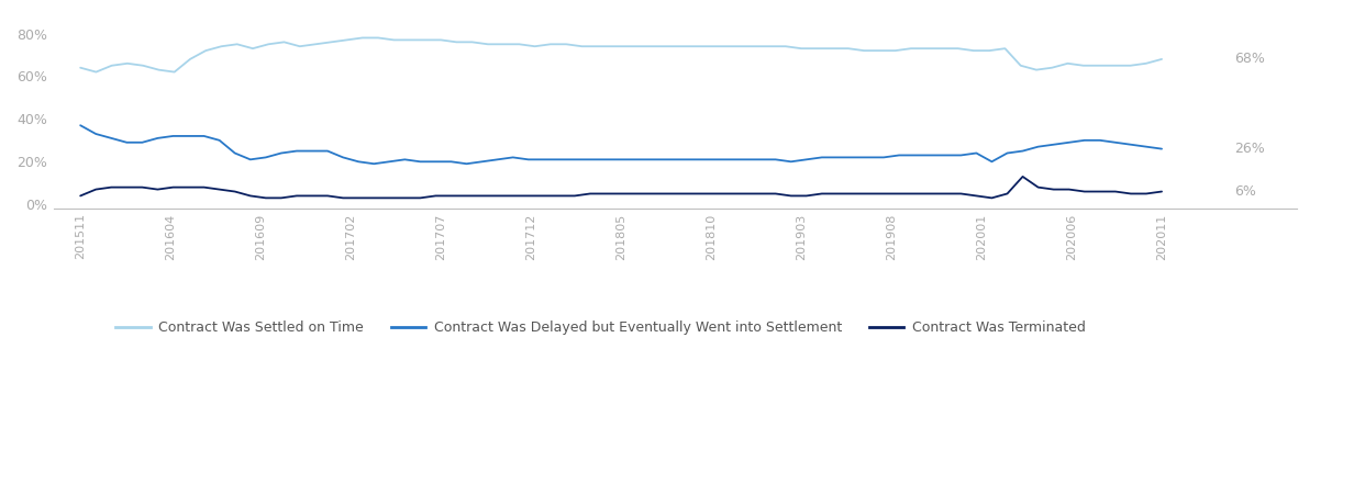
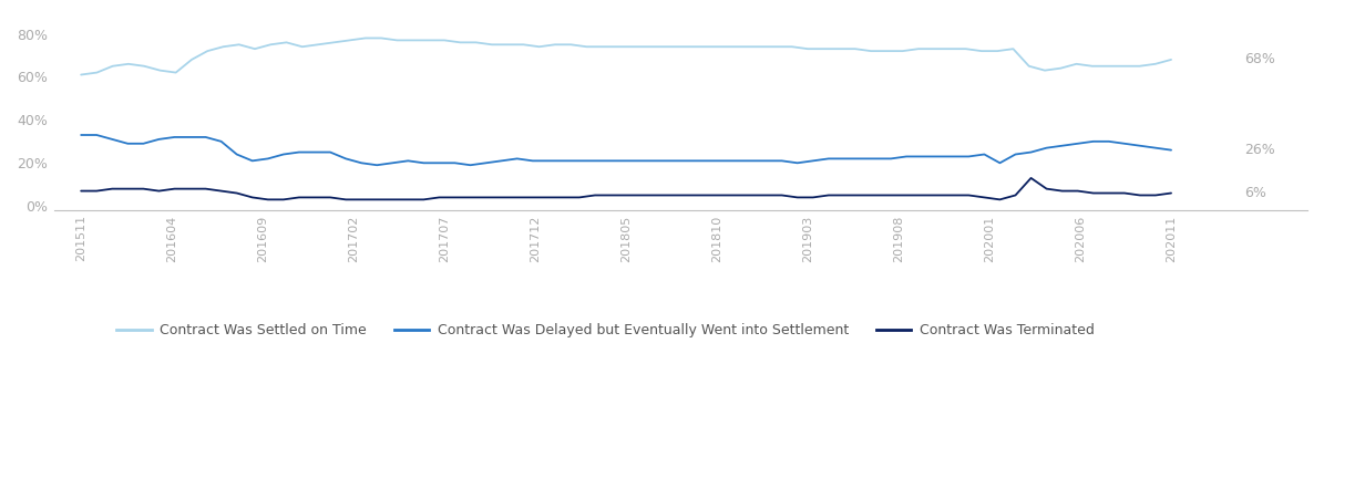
Contract Was Settled on Time/201511: 64% -> 61%
Contract Was Delayed but Eventually Went into Settlement/201511: 37% -> 33%
Contract Was Terminated/201511: 4% -> 7%
